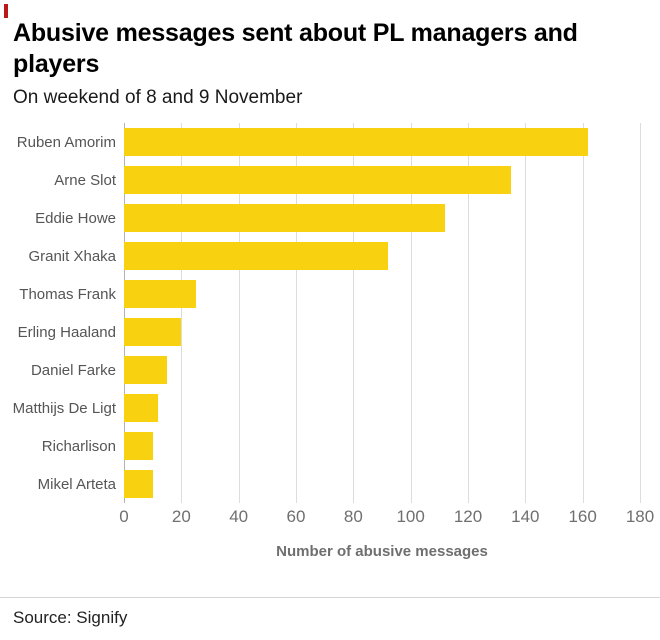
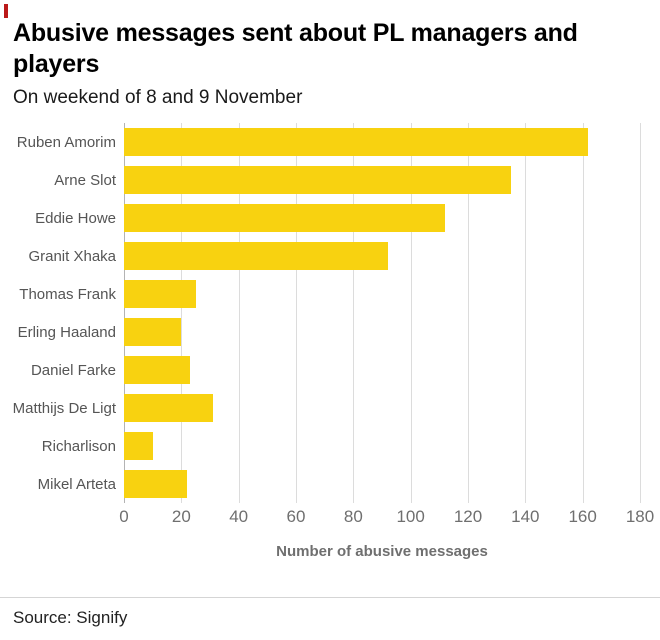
Daniel Farke: 15 -> 23
Matthijs De Ligt: 12 -> 31
Mikel Arteta: 10 -> 22
